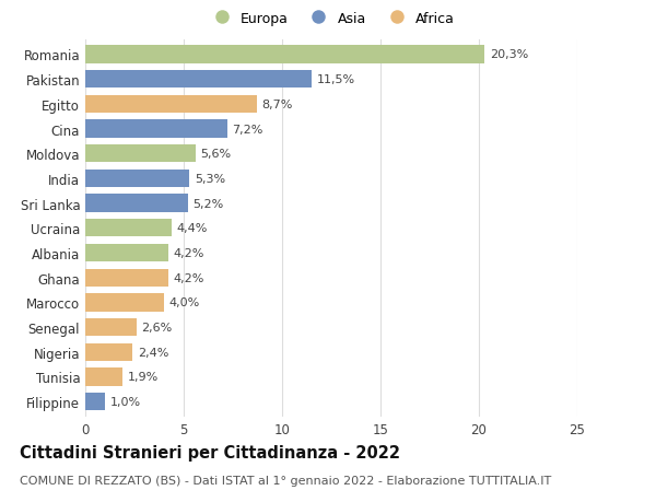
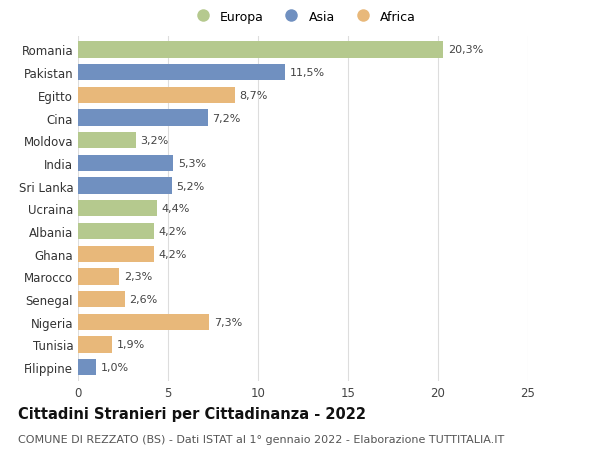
Moldova: 5,6% -> 3,2%
Marocco: 4,0% -> 2,3%
Nigeria: 2,4% -> 7,3%
